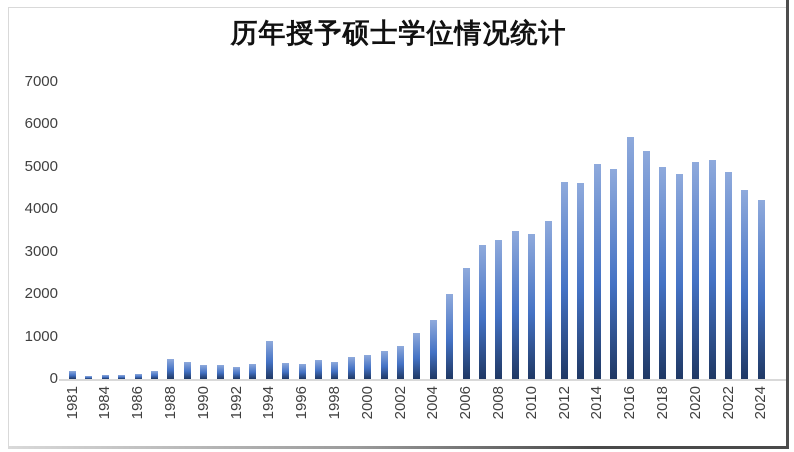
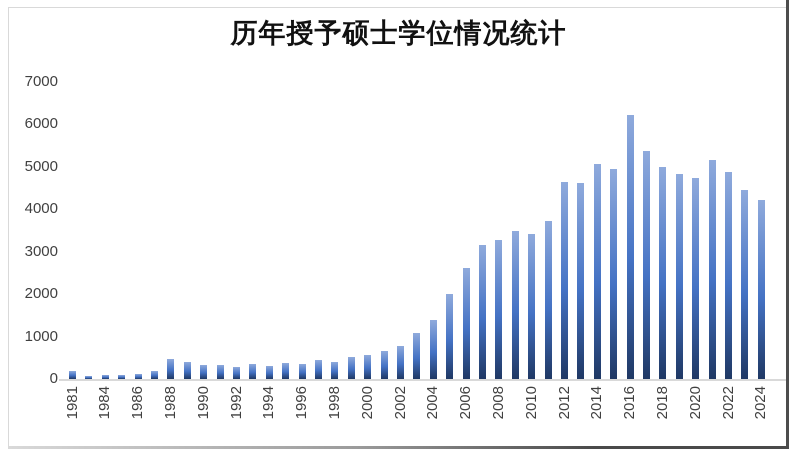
1994: 900 -> 300
2016: 5700 -> 6200
2020: 5100 -> 4700
